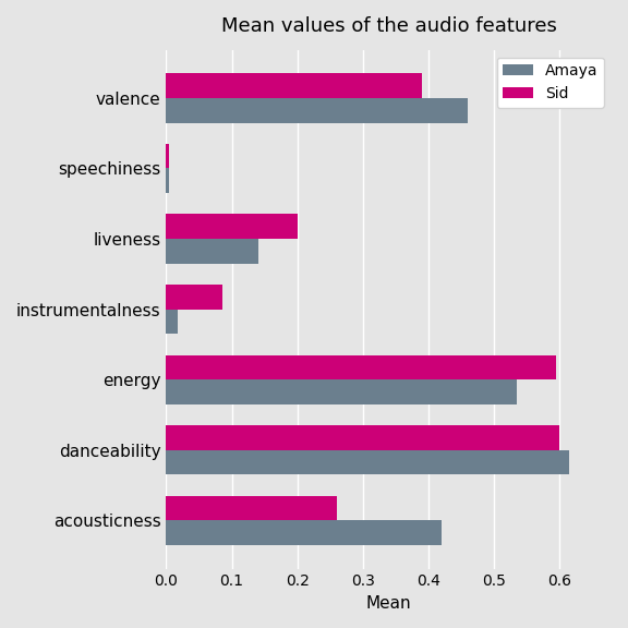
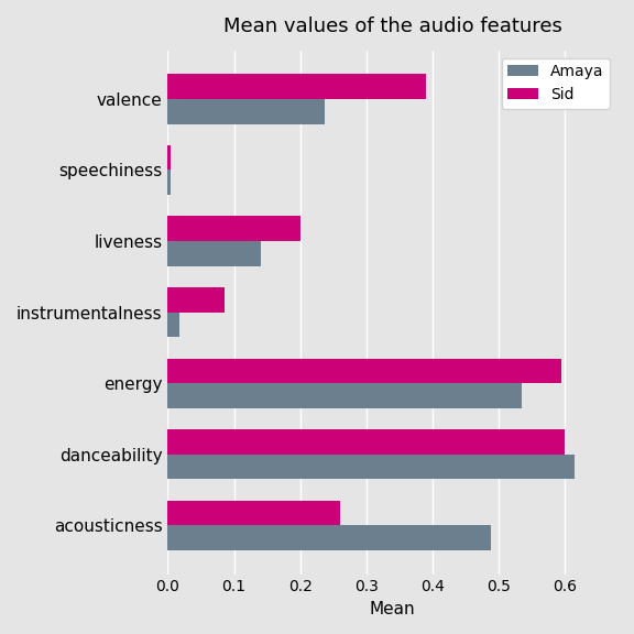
Amaya/valence: 0.460 -> 0.238
Amaya/acousticness: 0.420 -> 0.488
